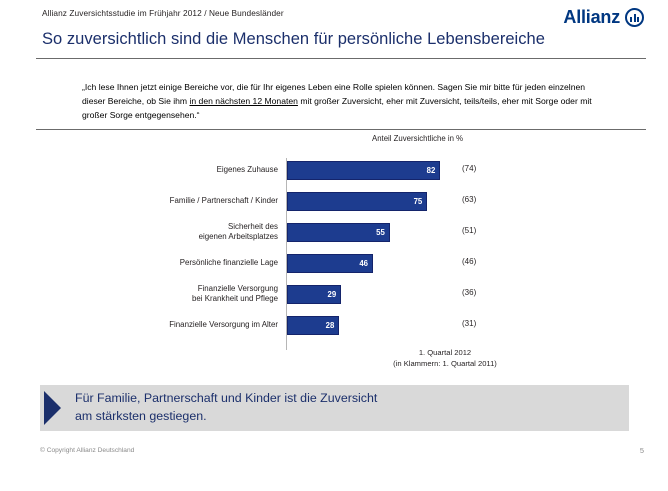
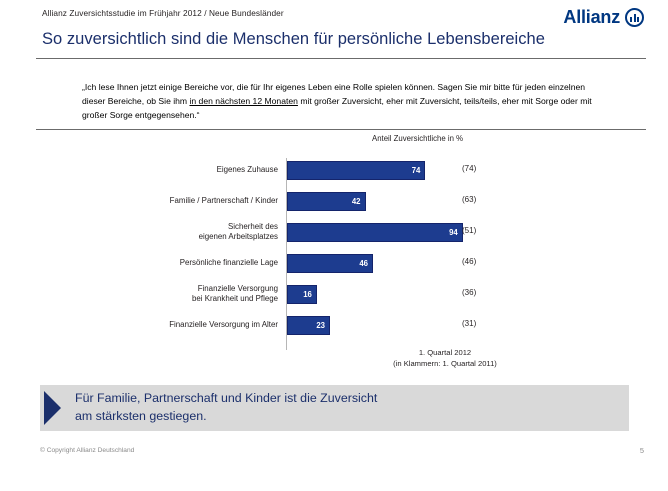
1. Quartal 2012/Eigenes Zuhause: 82 -> 74
1. Quartal 2012/Familie / Partnerschaft / Kinder: 75 -> 42
1. Quartal 2012/Sicherheit des eigenen Arbeitsplatzes: 55 -> 94
1. Quartal 2012/Finanzielle Versorgung bei Krankheit und Pflege: 29 -> 16
1. Quartal 2012/Finanzielle Versorgung im Alter: 28 -> 23
